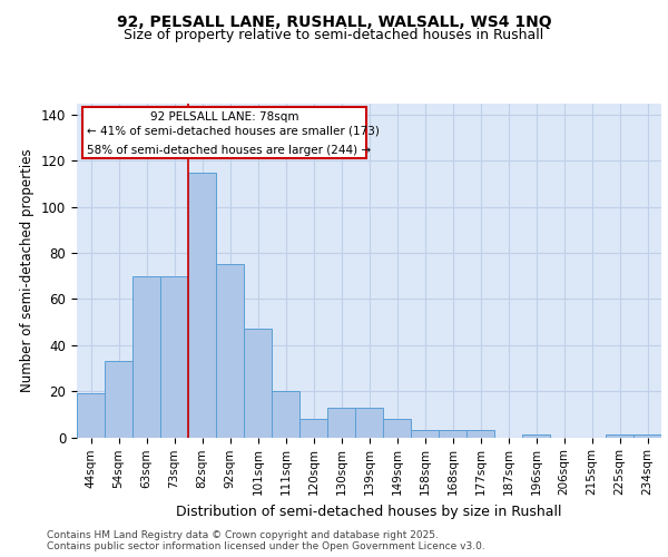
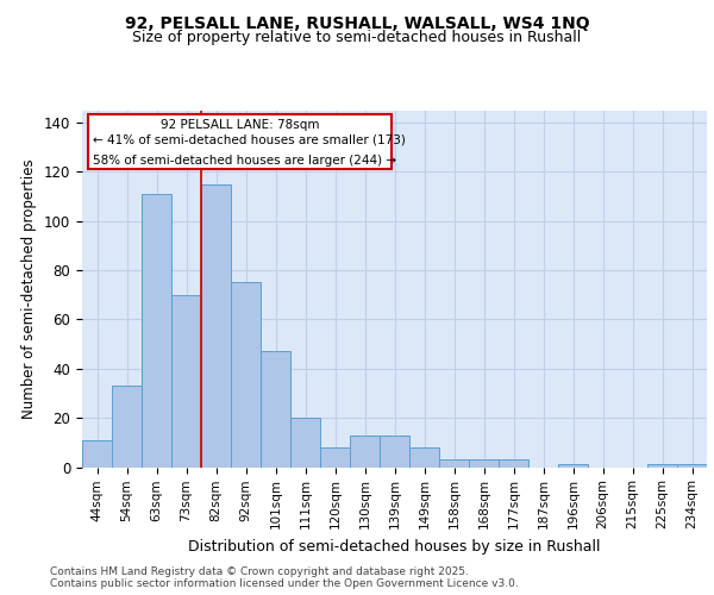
44sqm: 19 -> 11
63sqm: 70 -> 111
